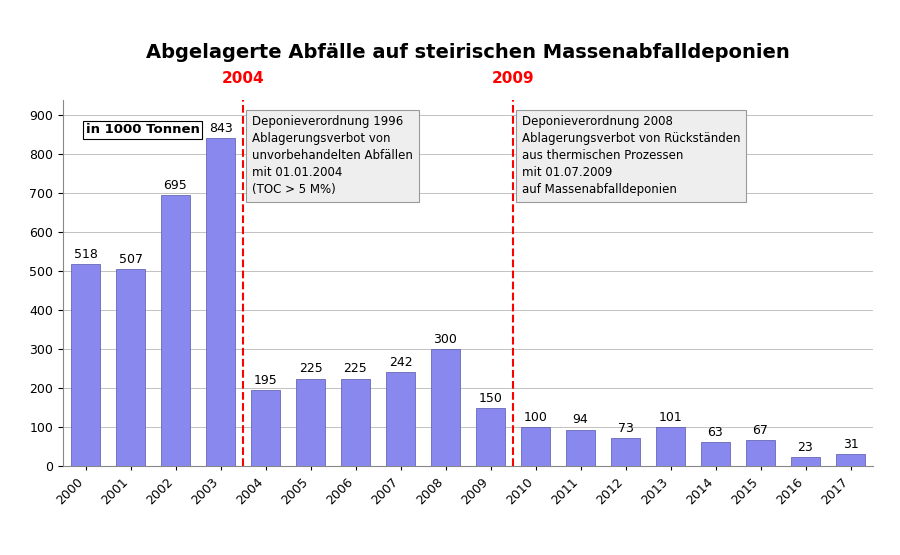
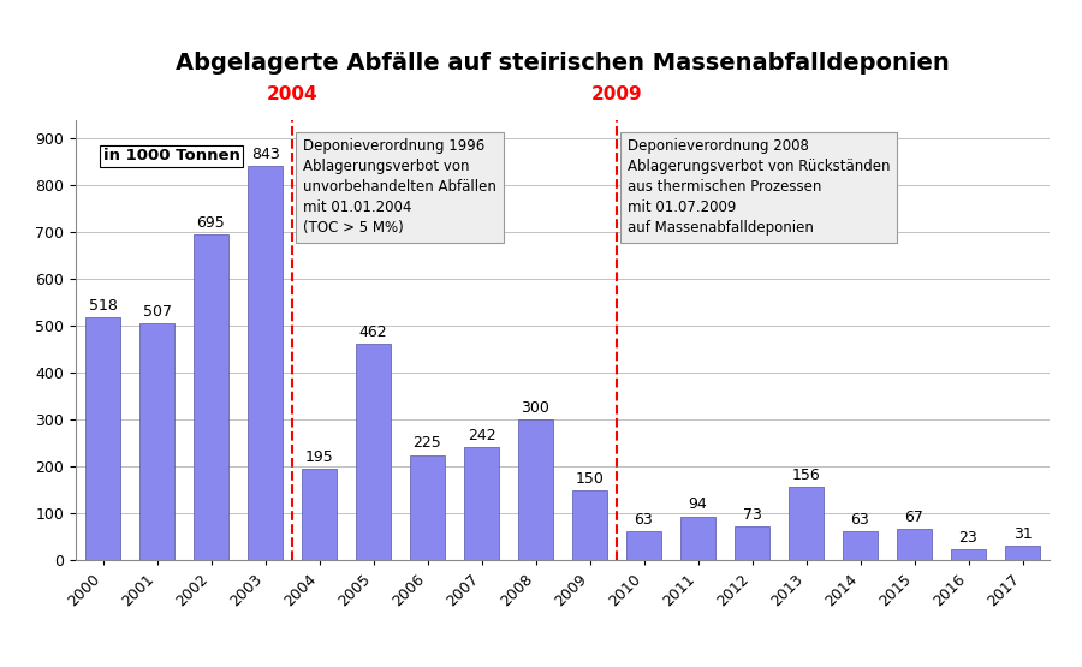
2005: 225 -> 462
2010: 100 -> 63
2013: 101 -> 156
